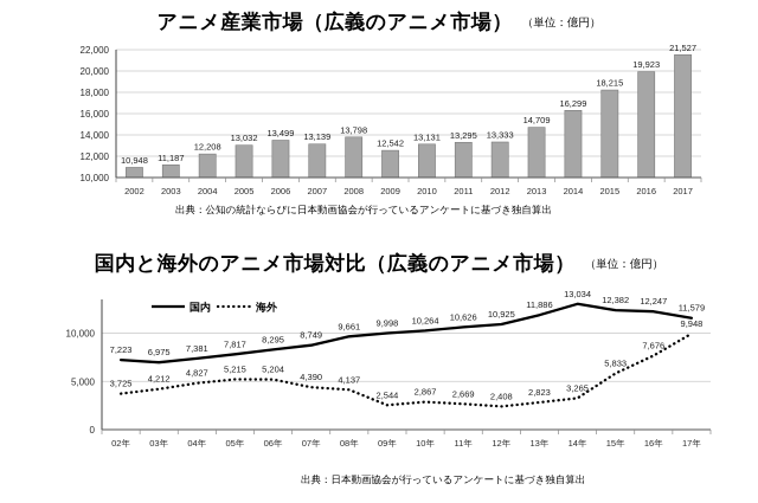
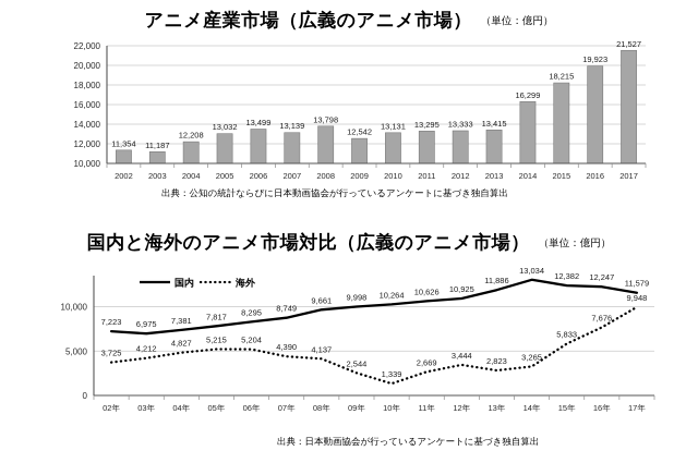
アニメ産業市場（広義のアニメ市場）/2002: 10,948 -> 11,354
アニメ産業市場（広義のアニメ市場）/2013: 14,709 -> 13,415
国内と海外のアニメ市場対比（広義のアニメ市場）/海外/10年: 2,867 -> 1,339
国内と海外のアニメ市場対比（広義のアニメ市場）/海外/12年: 2,408 -> 3,444
